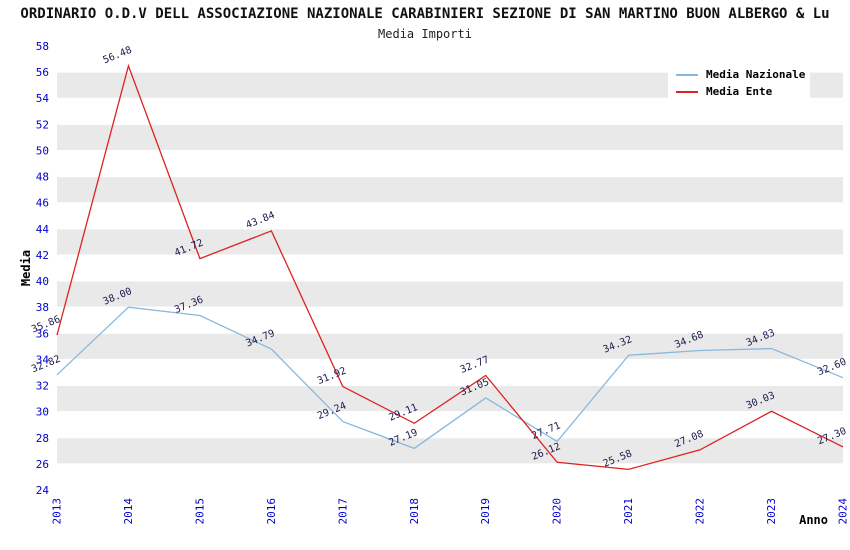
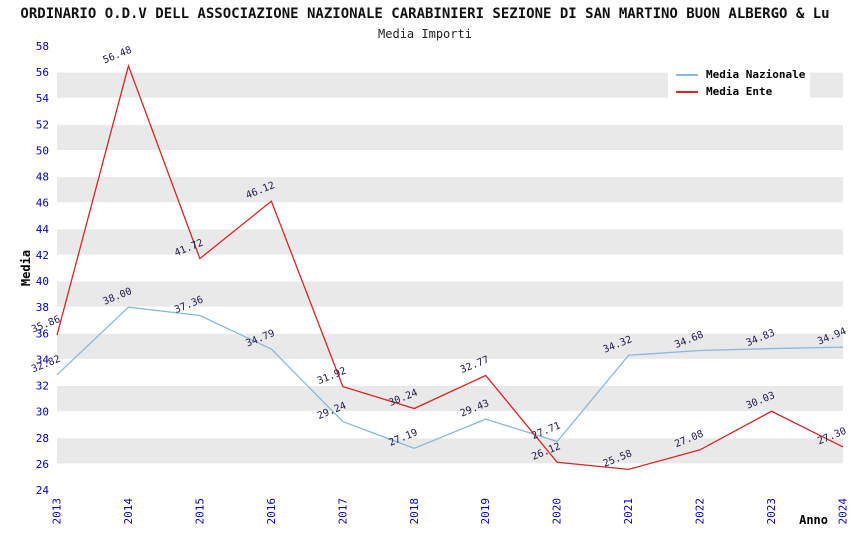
Media Ente/2016: 43.84 -> 46.12
Media Ente/2018: 29.11 -> 30.24
Media Nazionale/2019: 31.05 -> 29.43
Media Nazionale/2024: 32.60 -> 34.94
